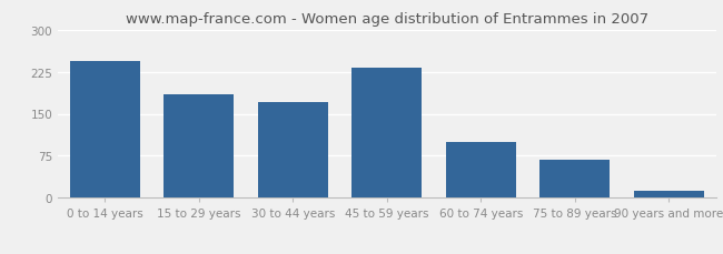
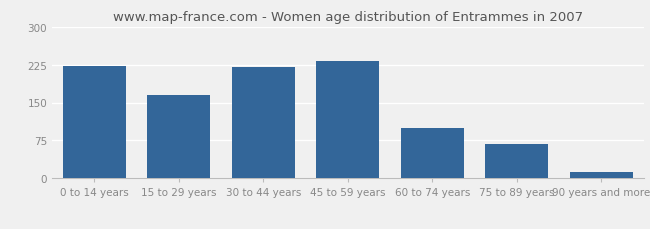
0 to 14 years: 244 -> 222
15 to 29 years: 184 -> 165
30 to 44 years: 170 -> 220
